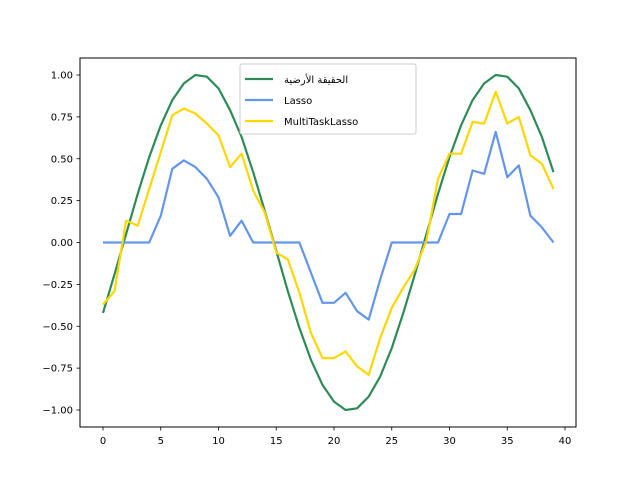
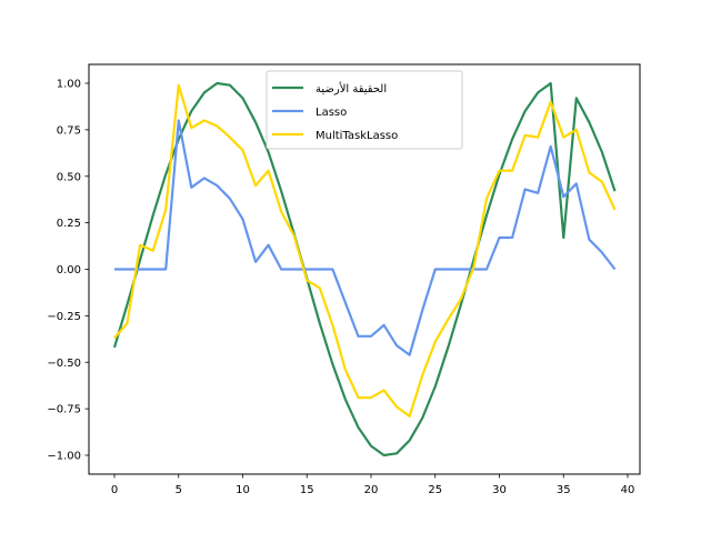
Lasso/5: 0.16 -> 0.80
MultiTaskLasso/5: 0.54 -> 0.99
الحقيقة الأرضية/35: 0.99 -> 0.17
